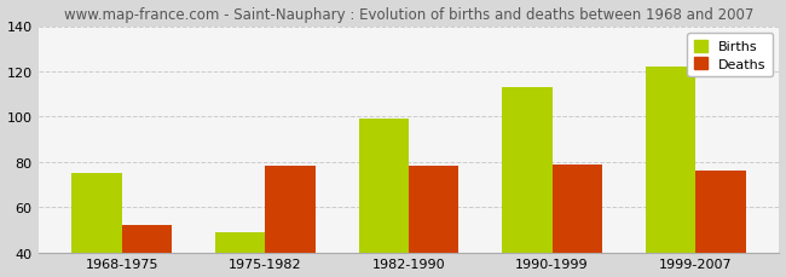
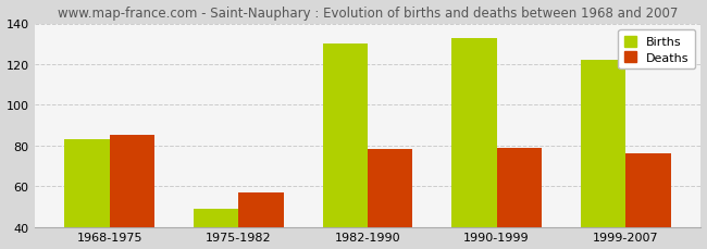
Births/1968-1975: 75 -> 83
Deaths/1968-1975: 52 -> 85
Deaths/1975-1982: 78 -> 57
Births/1982-1990: 99 -> 130
Births/1990-1999: 113 -> 133
